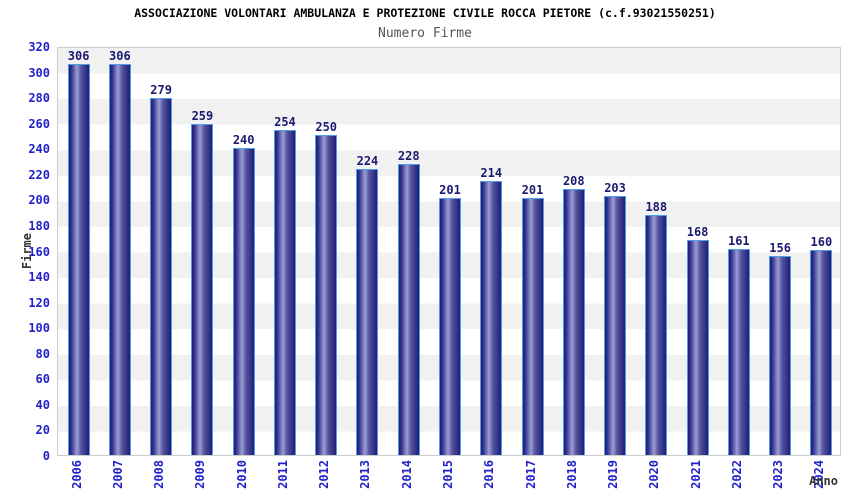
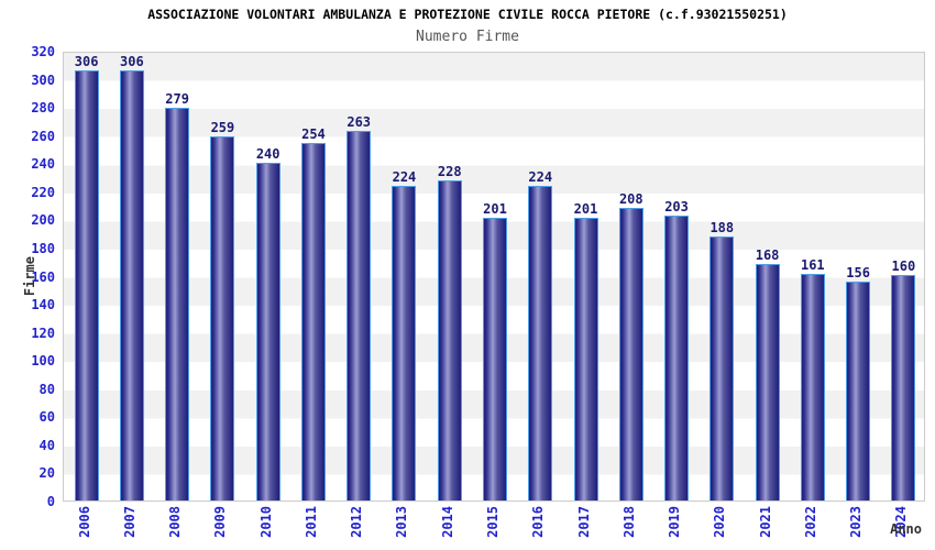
2012: 250 -> 263
2016: 214 -> 224
